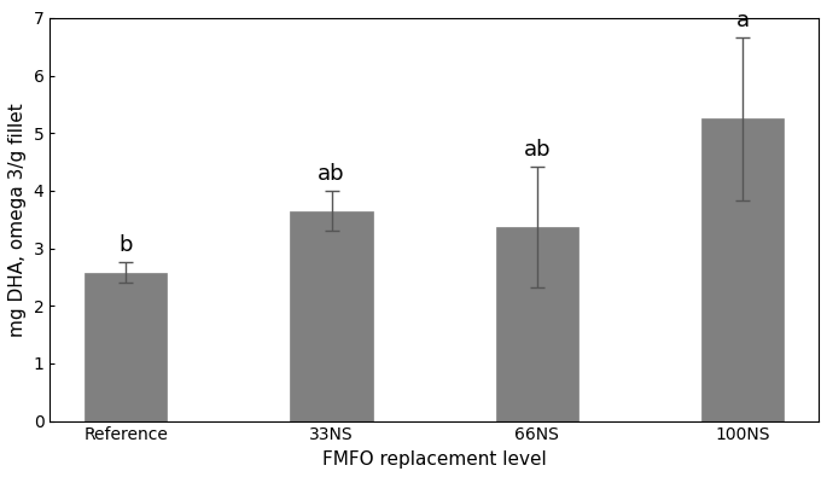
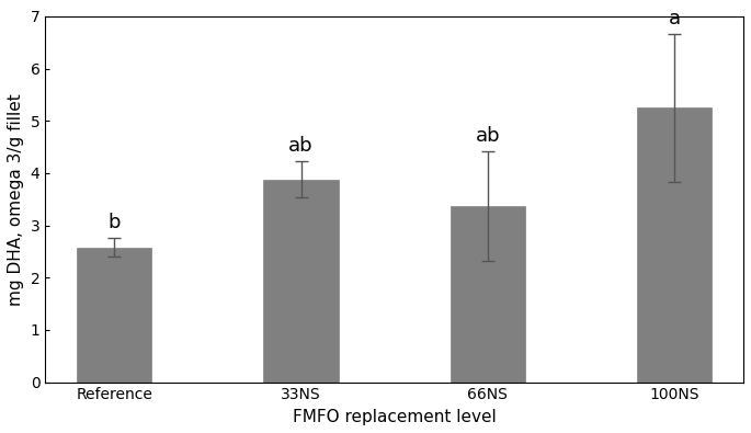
33NS: 3.65 -> 3.88
